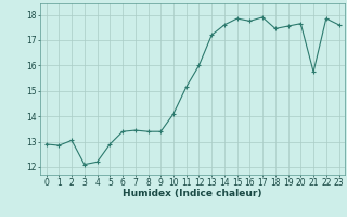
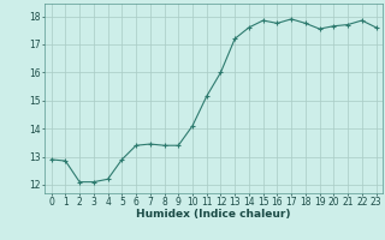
2: 13.05 -> 12.10
18: 17.45 -> 17.75
21: 15.75 -> 17.70
